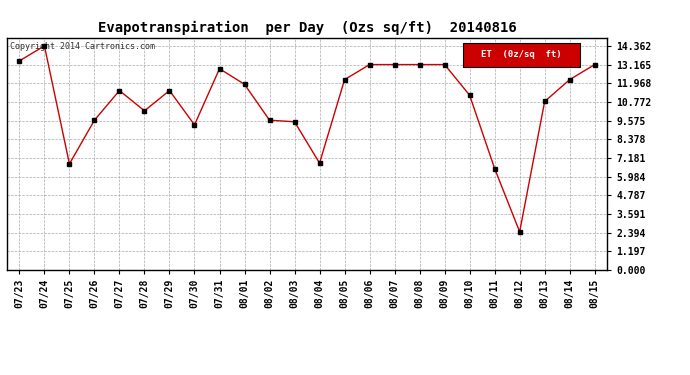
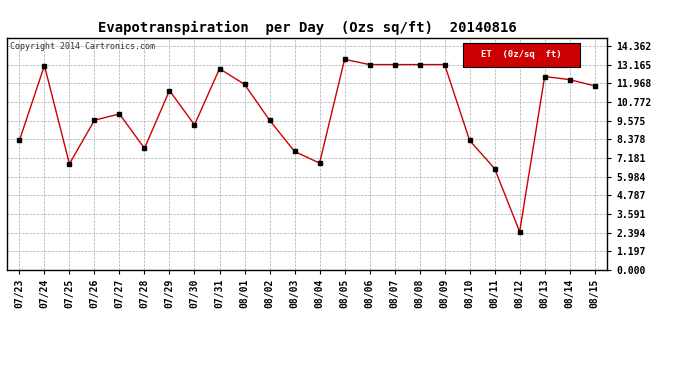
07/23: 13.4 -> 8.3
07/24: 14.4 -> 13.1
07/27: 11.5 -> 10.0
07/28: 10.2 -> 7.8
08/03: 9.5 -> 7.6
08/05: 12.2 -> 13.5
08/10: 11.2 -> 8.3
08/13: 10.8 -> 12.4
08/15: 13.2 -> 11.8
